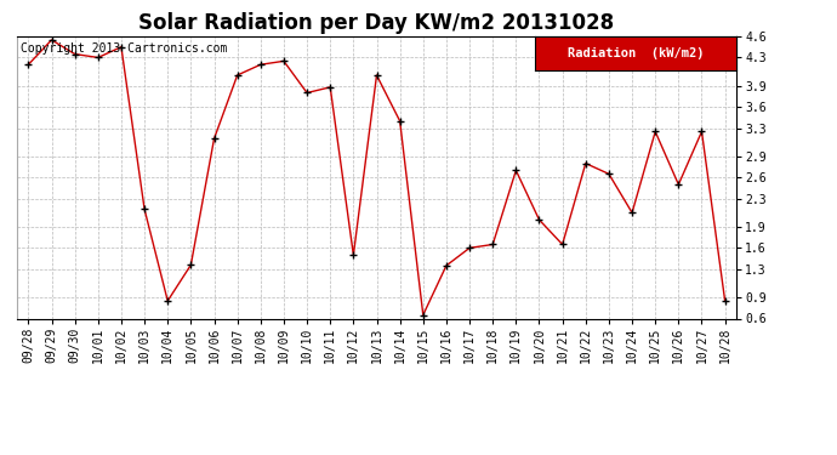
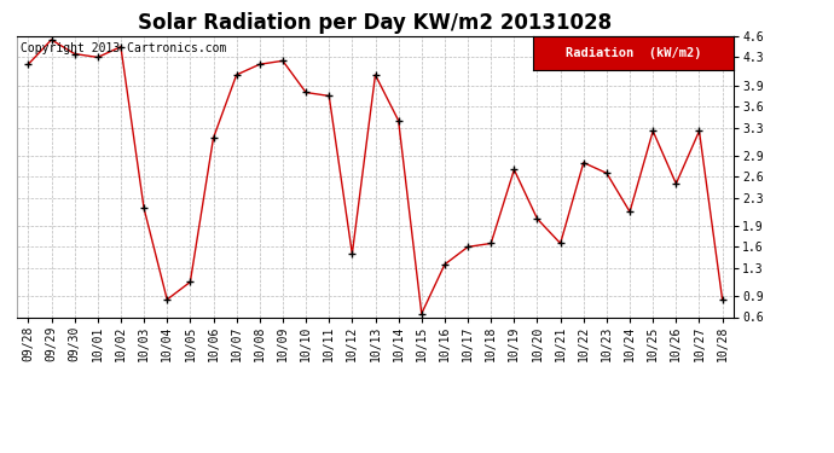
10/05: 1.36 -> 1.10
10/11: 3.88 -> 3.75
